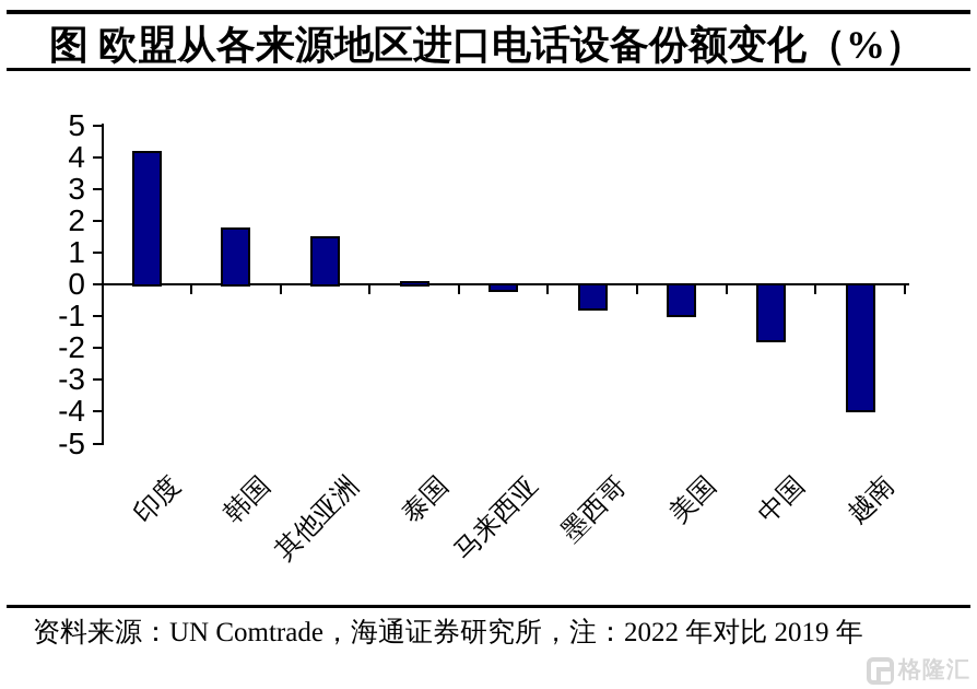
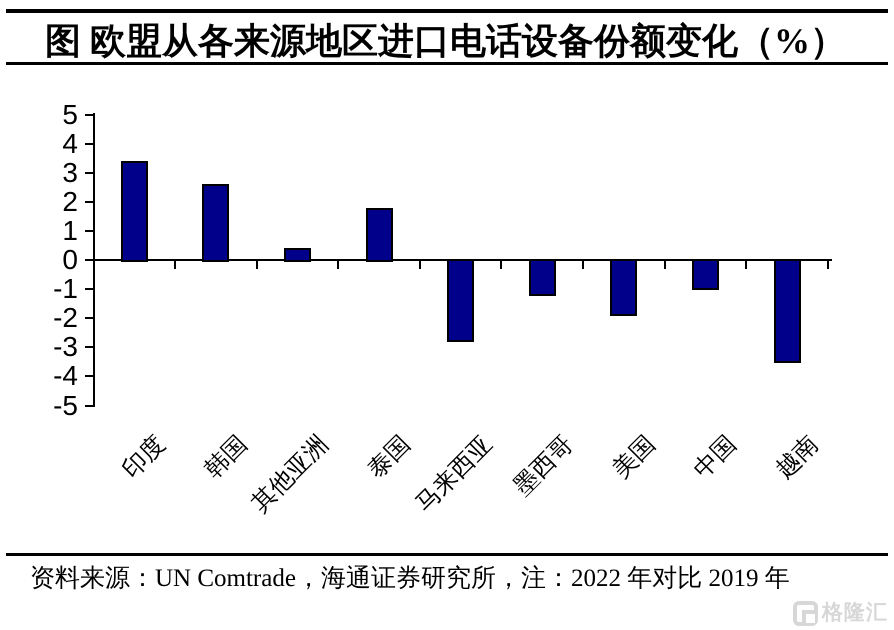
印度: 4.2 -> 3.4
韩国: 1.8 -> 2.6
其他亚洲: 1.5 -> 0.4
泰国: 0.1 -> 1.8
马来西亚: -0.2 -> -2.8
墨西哥: -0.8 -> -1.2
美国: -1.0 -> -1.9
中国: -1.8 -> -1.0
越南: -4.0 -> -3.5
